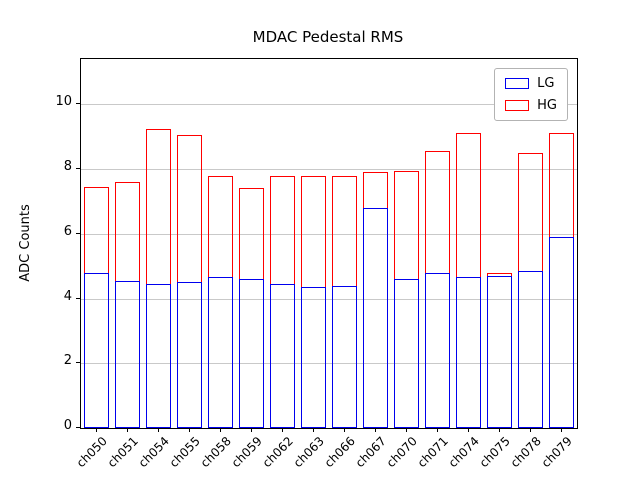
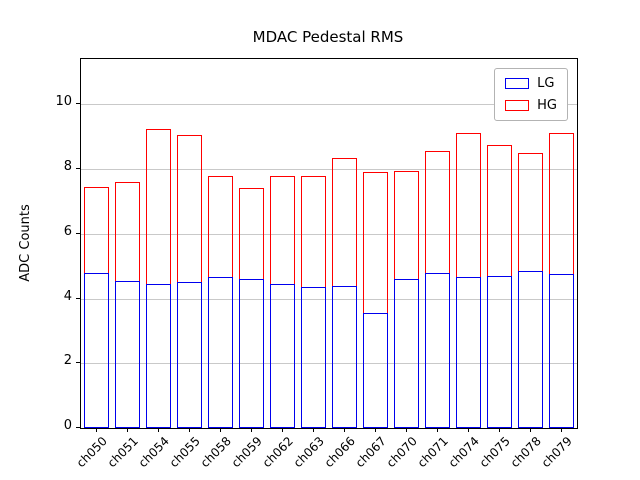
HG/ch066: 7.8 -> 8.3
LG/ch067: 6.8 -> 3.5
HG/ch075: 4.8 -> 8.8
LG/ch079: 5.9 -> 4.8
